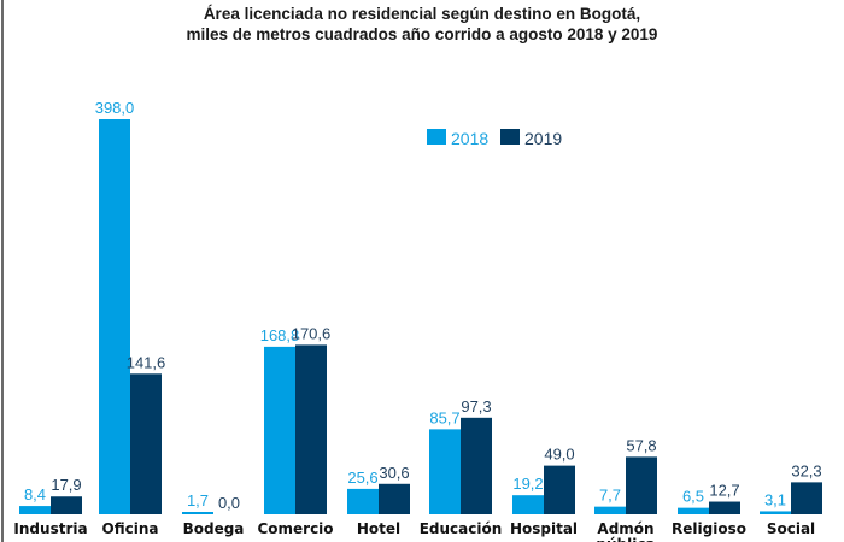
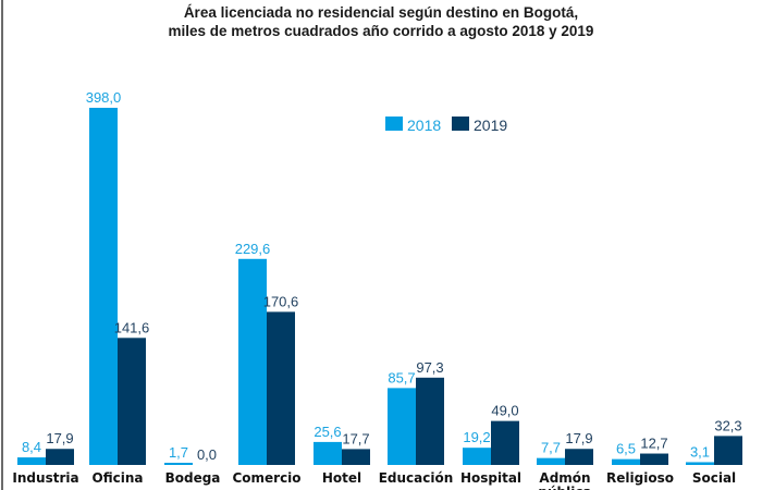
2018/Comercio: 168,8 -> 229,6
2019/Hotel: 30,6 -> 17,7
2019/Admón: 57,8 -> 17,9
